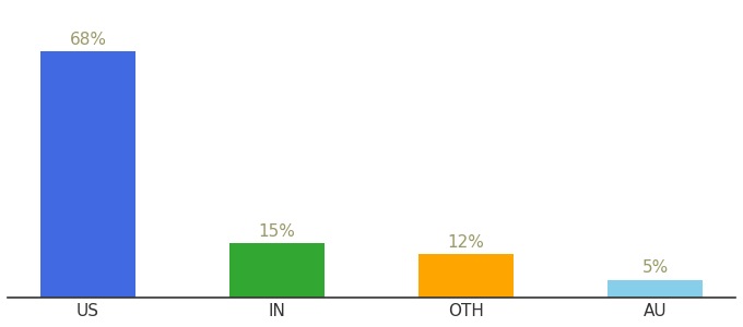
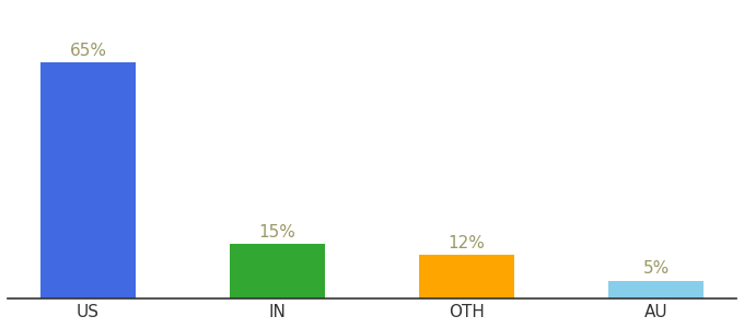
US: 68% -> 65%
